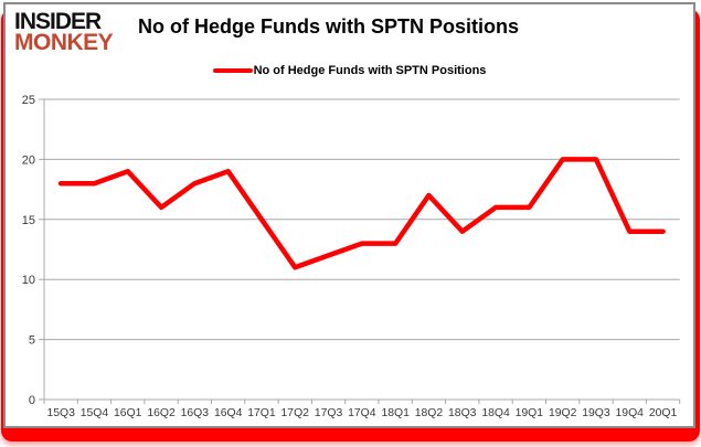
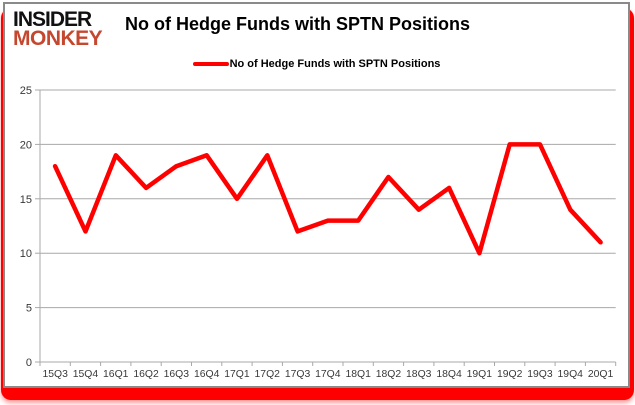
15Q4: 18 -> 12
17Q2: 11 -> 19
19Q1: 16 -> 10
20Q1: 14 -> 11
